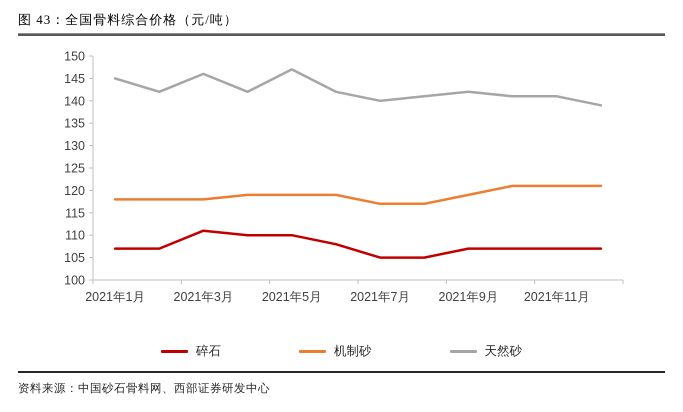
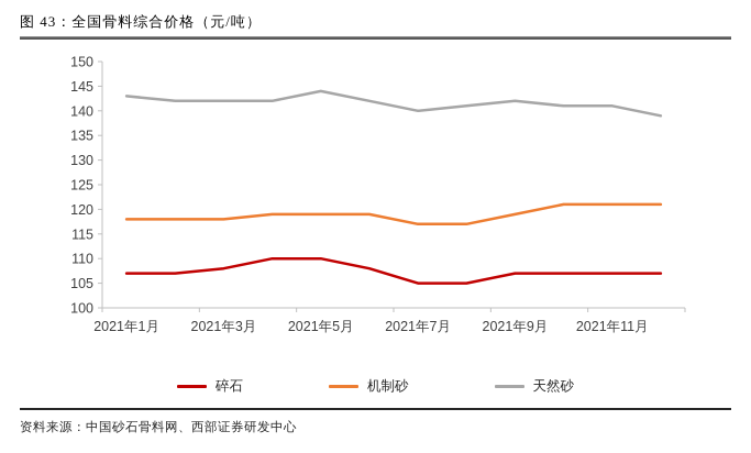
天然砂/2021年1月: 145 -> 143
碎石/2021年3月: 111 -> 108
天然砂/2021年3月: 146 -> 142
天然砂/2021年5月: 147 -> 144
